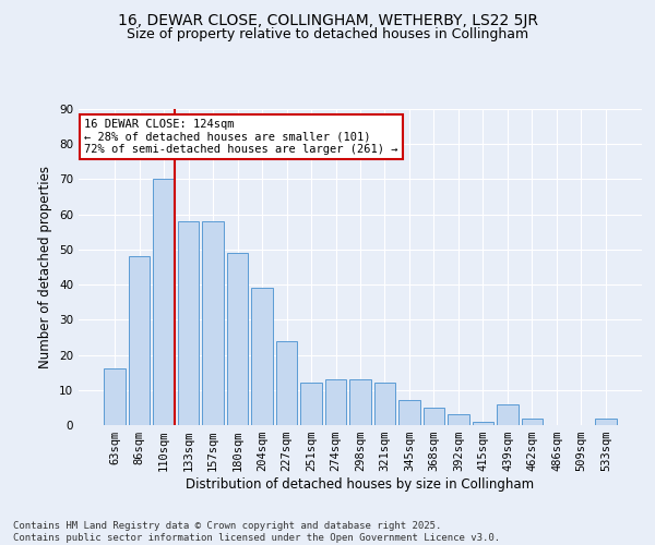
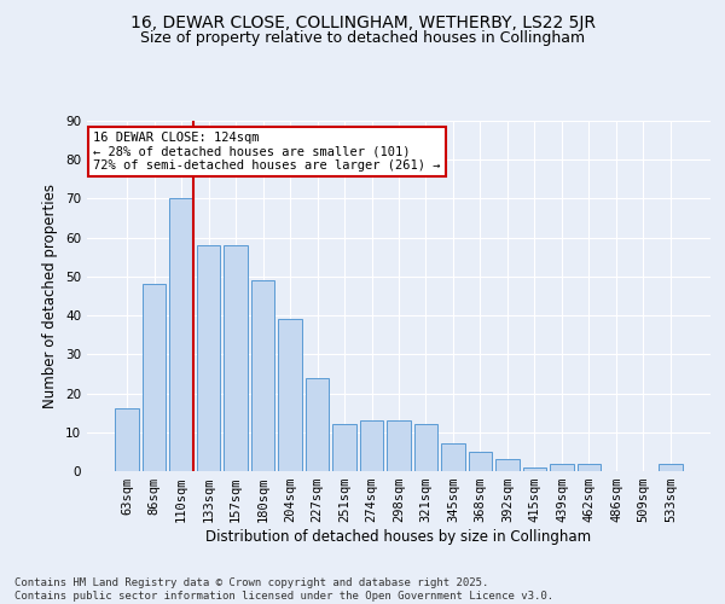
439sqm: 6 -> 2
